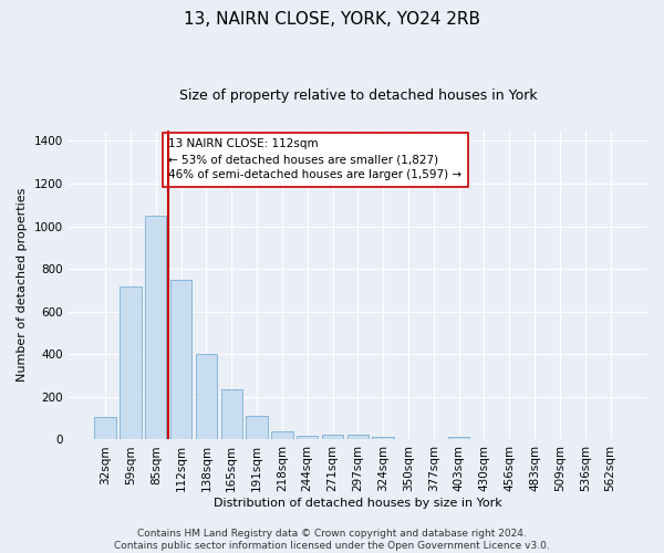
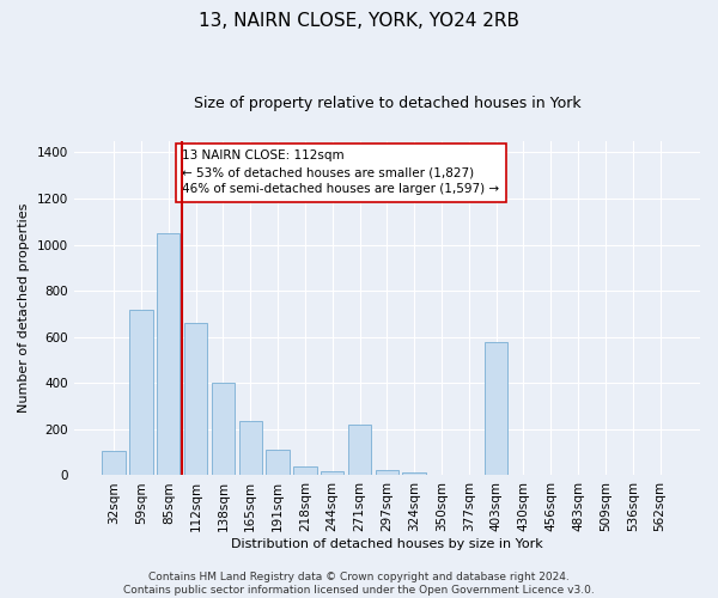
112sqm: 750 -> 660
271sqm: 20 -> 220
403sqm: 20 -> 580
